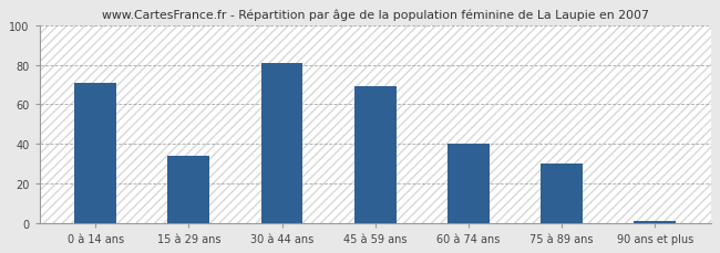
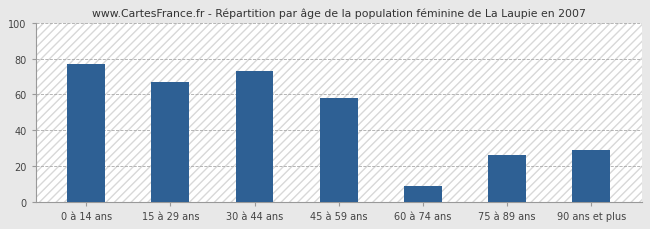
0 à 14 ans: 71 -> 77
15 à 29 ans: 34 -> 67
30 à 44 ans: 81 -> 73
45 à 59 ans: 69 -> 58
60 à 74 ans: 40 -> 9
75 à 89 ans: 30 -> 26
90 ans et plus: 1 -> 29
